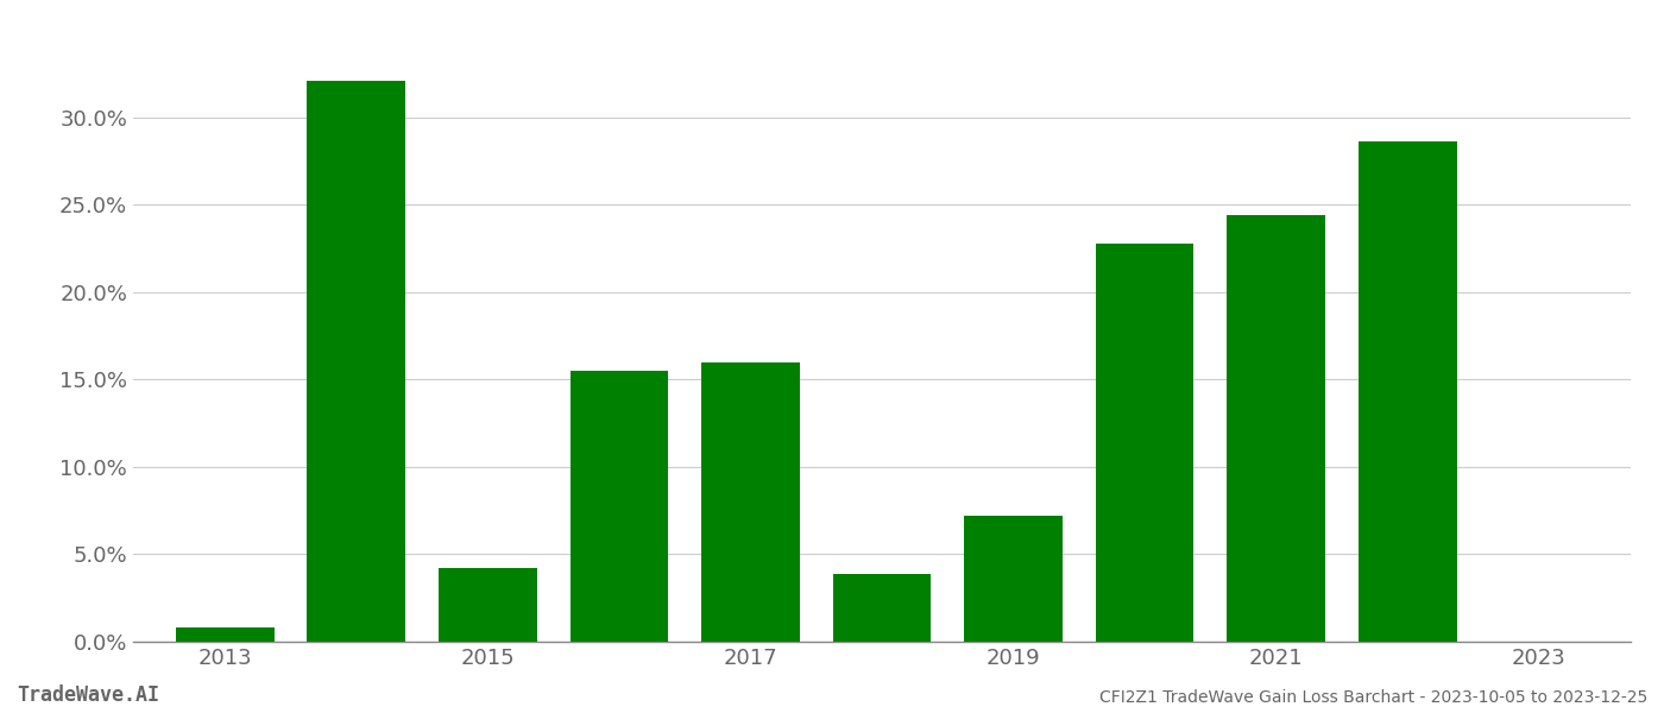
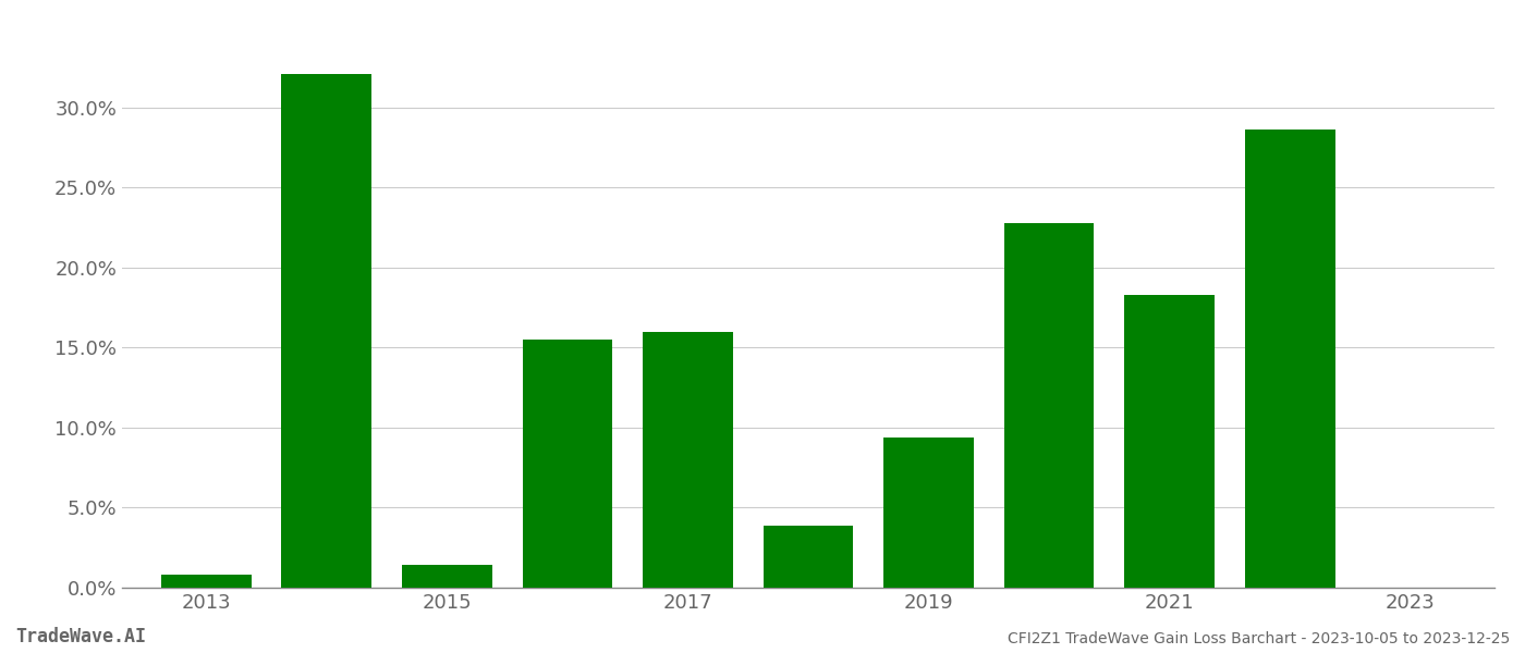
2015: 4.2% -> 1.4%
2019: 7.2% -> 9.4%
2021: 24.4% -> 18.3%
